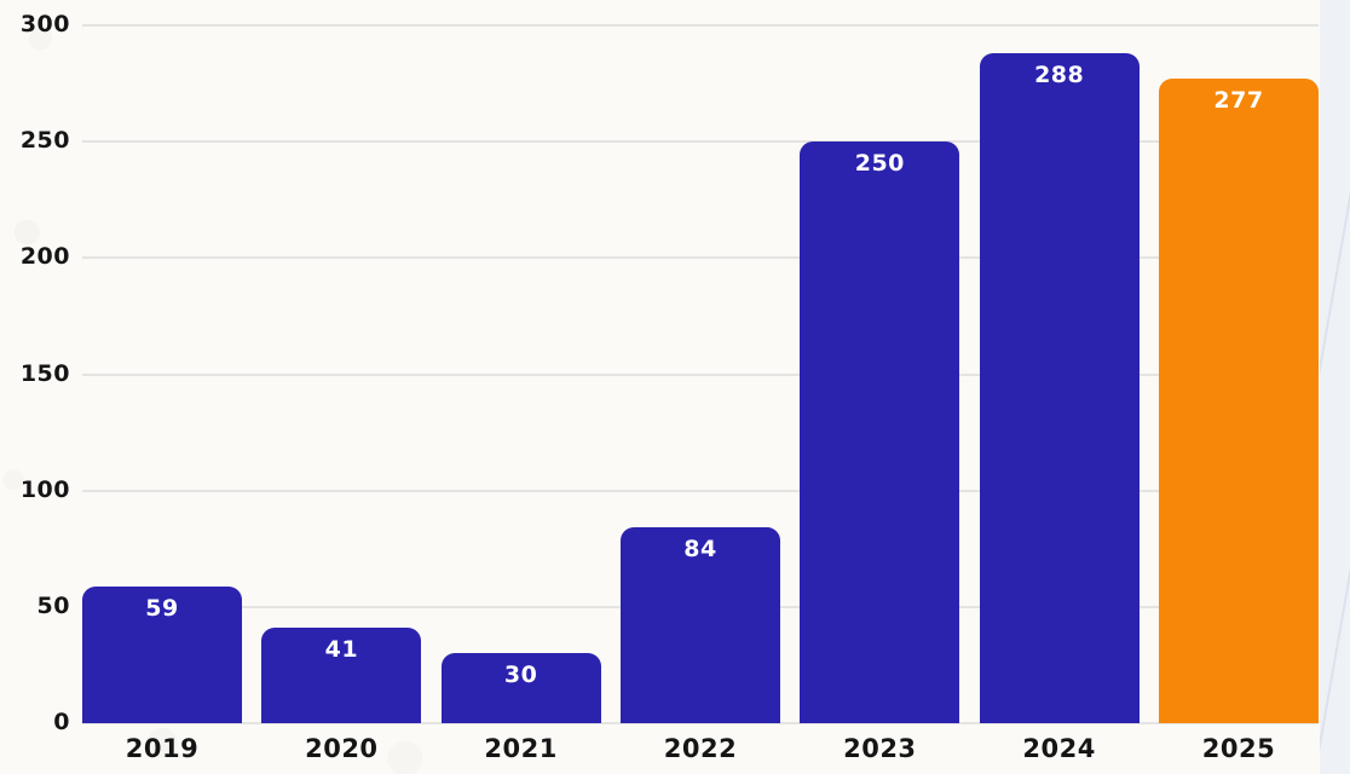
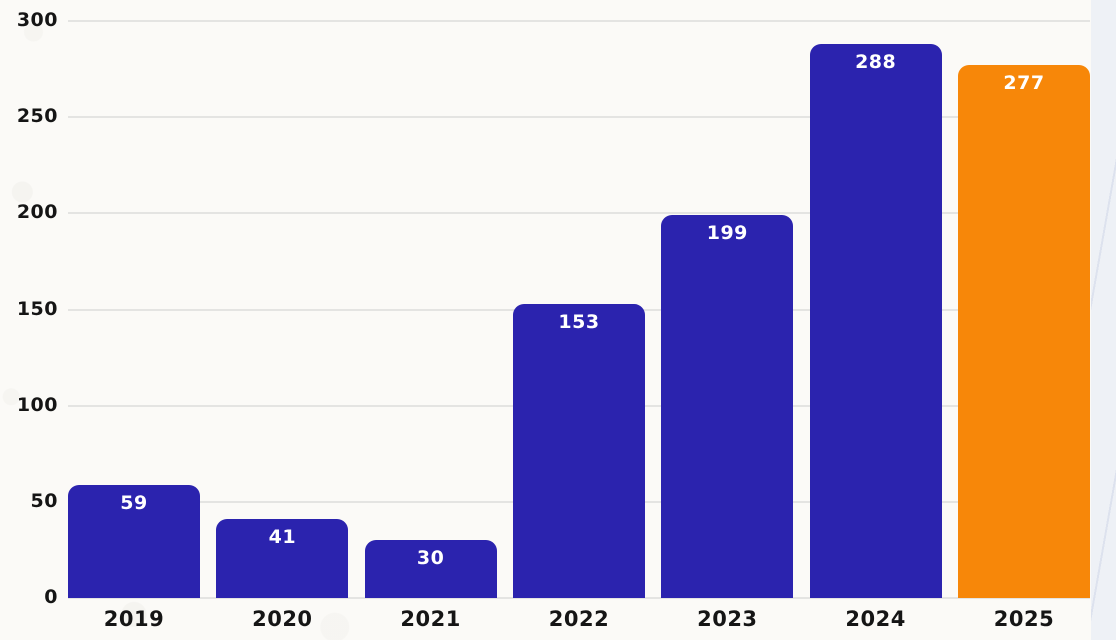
2022: 84 -> 153
2023: 250 -> 199
